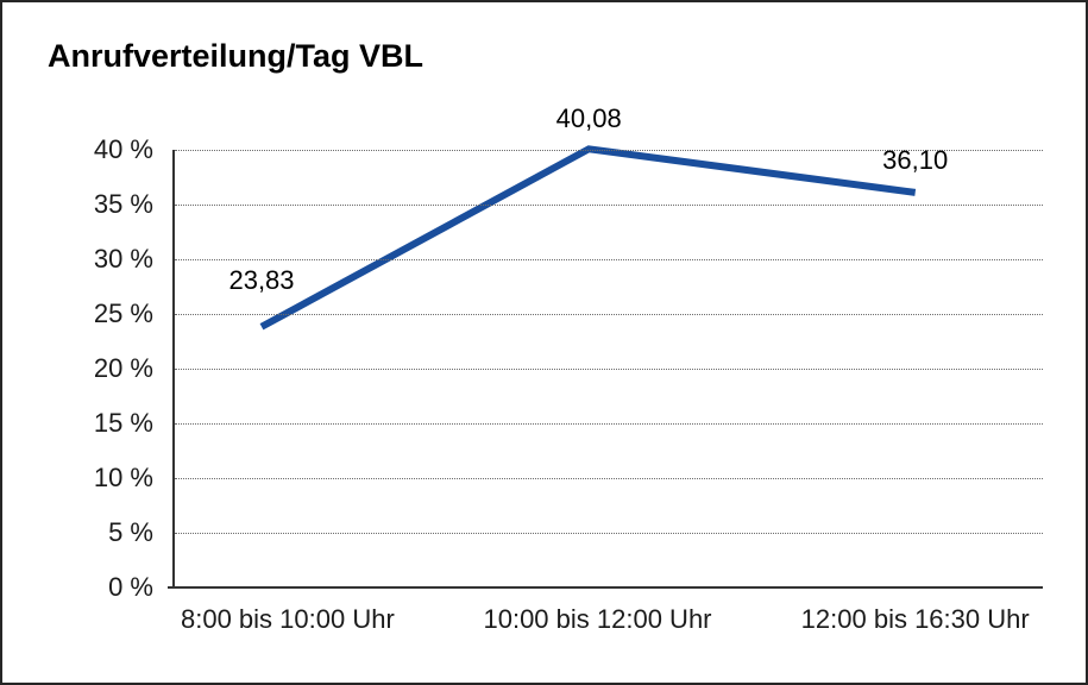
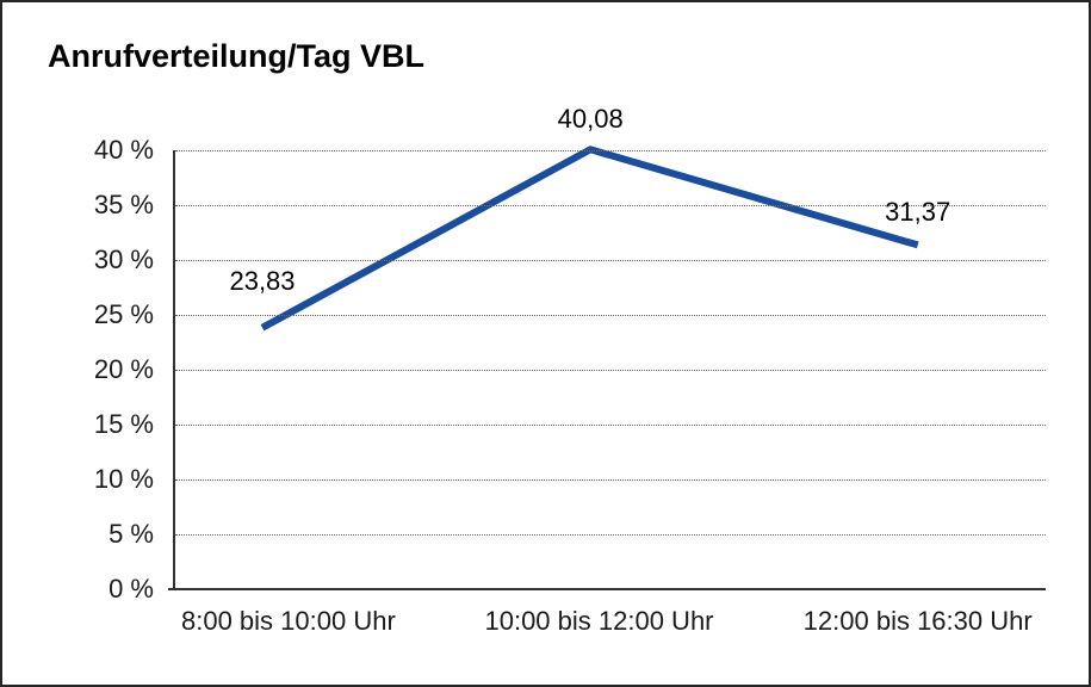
12:00 bis 16:30 Uhr: 36,10 -> 31,37
